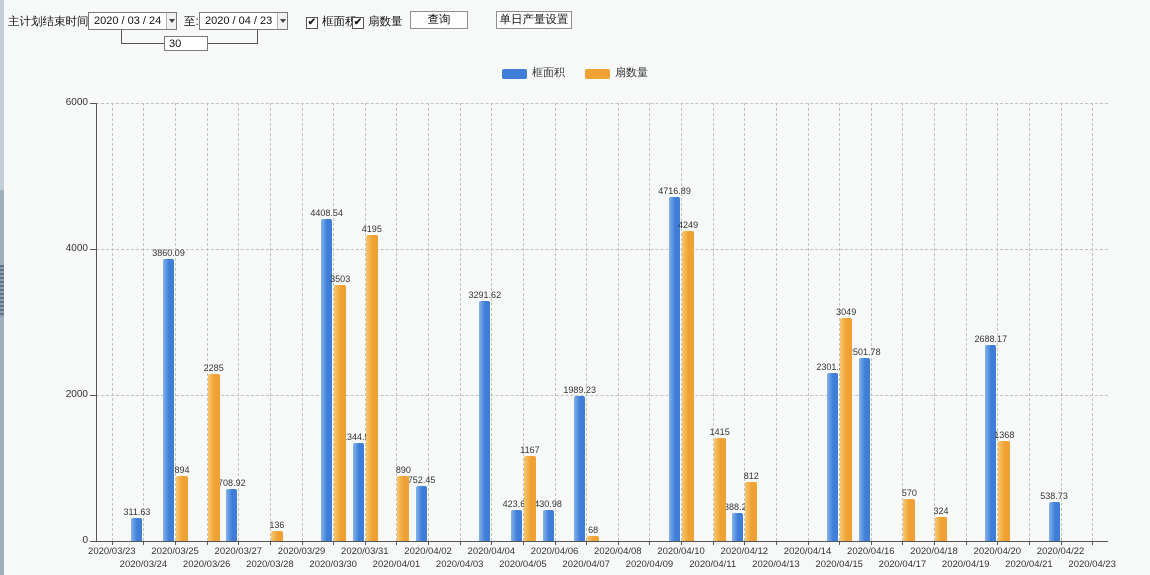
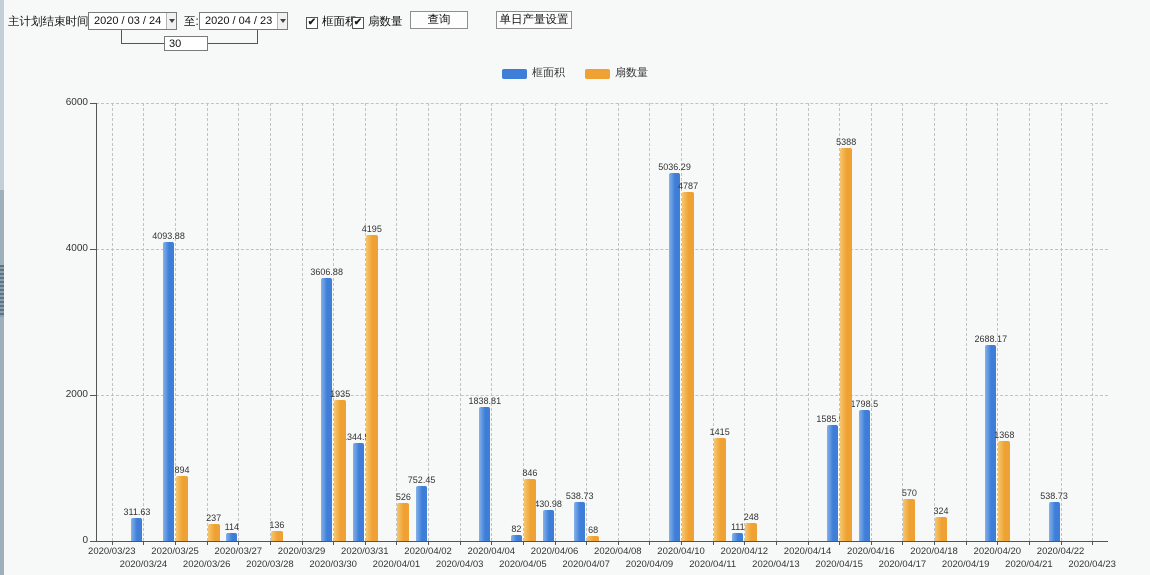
框面积/2020/03/25: 3860.09 -> 4093.88
扇数量/2020/03/26: 2285 -> 237
框面积/2020/03/27: 708.92 -> 114
框面积/2020/03/30: 4408.54 -> 3606.88
扇数量/2020/03/30: 3503 -> 1935
扇数量/2020/04/01: 890 -> 526
框面积/2020/04/04: 3291.62 -> 1838.81
框面积/2020/04/05: 423.61 -> 82
扇数量/2020/04/05: 1167 -> 846
框面积/2020/04/07: 1989.23 -> 538.73
框面积/2020/04/10: 4716.89 -> 5036.29
扇数量/2020/04/10: 4249 -> 4787
框面积/2020/04/12: 388.24 -> 111
扇数量/2020/04/12: 812 -> 248
框面积/2020/04/15: 2301.33 -> 1585.96
扇数量/2020/04/15: 3049 -> 5388
框面积/2020/04/16: 2501.78 -> 1798.5
